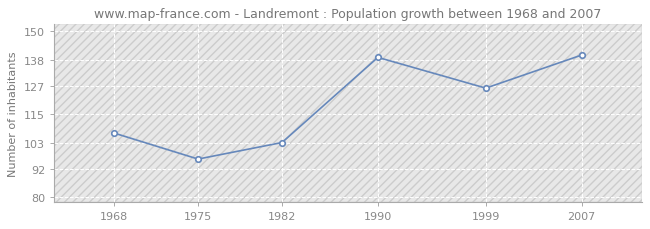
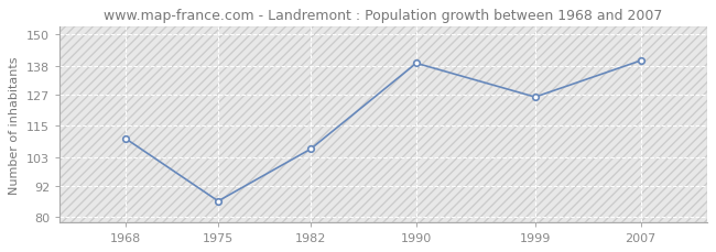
1968: 107 -> 110
1975: 96 -> 86
1982: 103 -> 106
